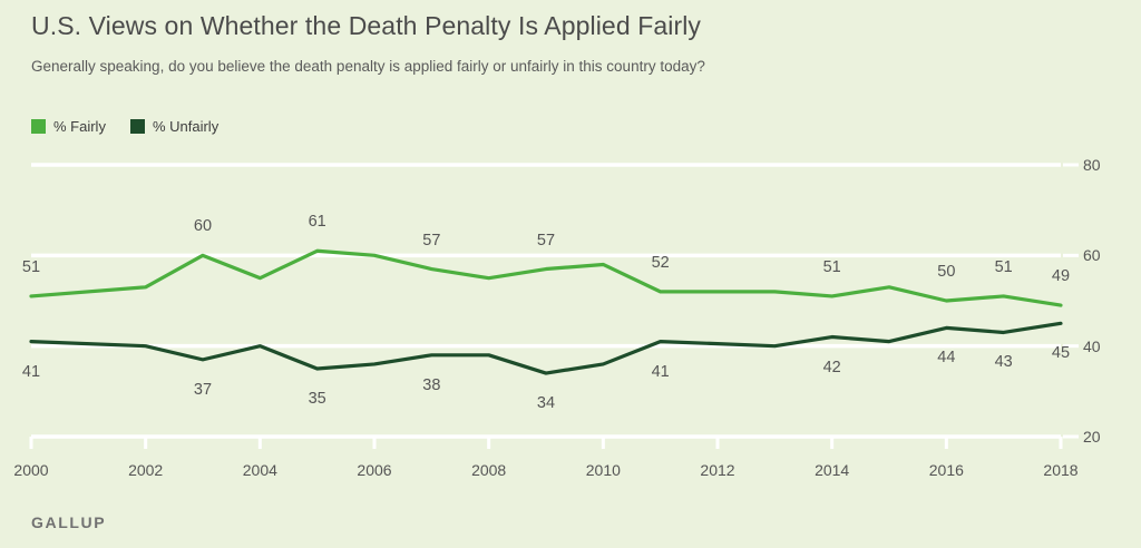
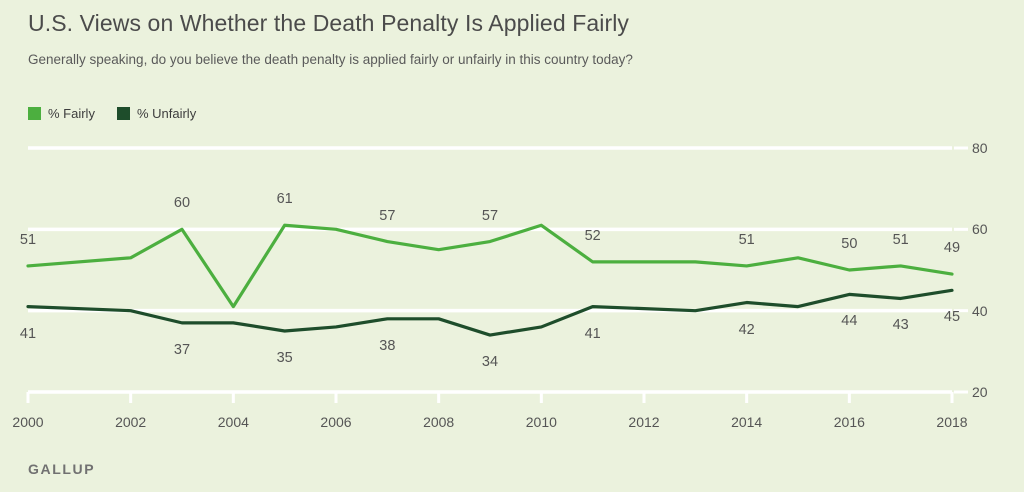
% Fairly/2004: 55 -> 41
% Unfairly/2004: 40 -> 37
% Fairly/2010: 58 -> 61
